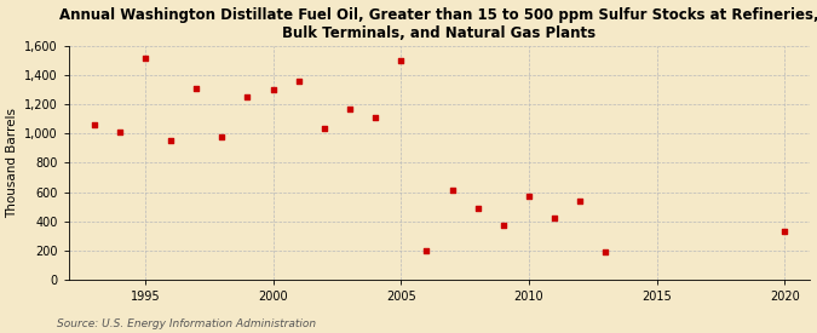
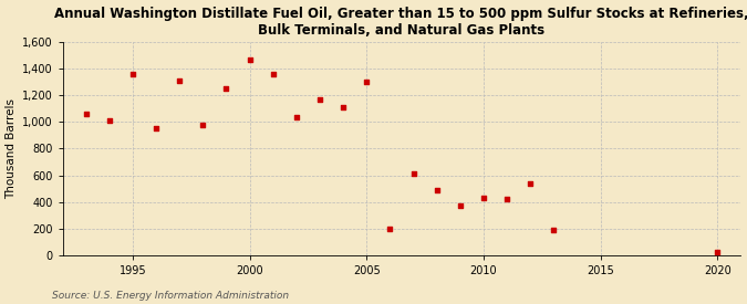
1995: 1,510 -> 1,360
2000: 1,300 -> 1,460
2005: 1,500 -> 1,300
2010: 570 -> 430
2020: 330 -> 30
